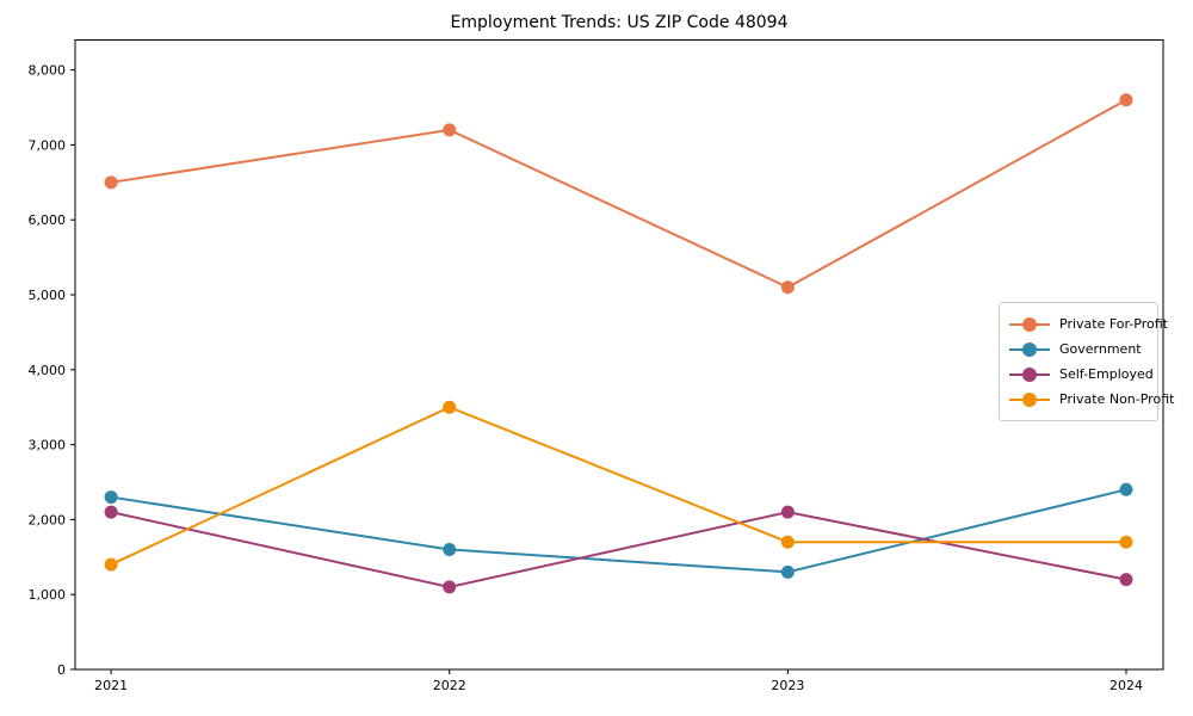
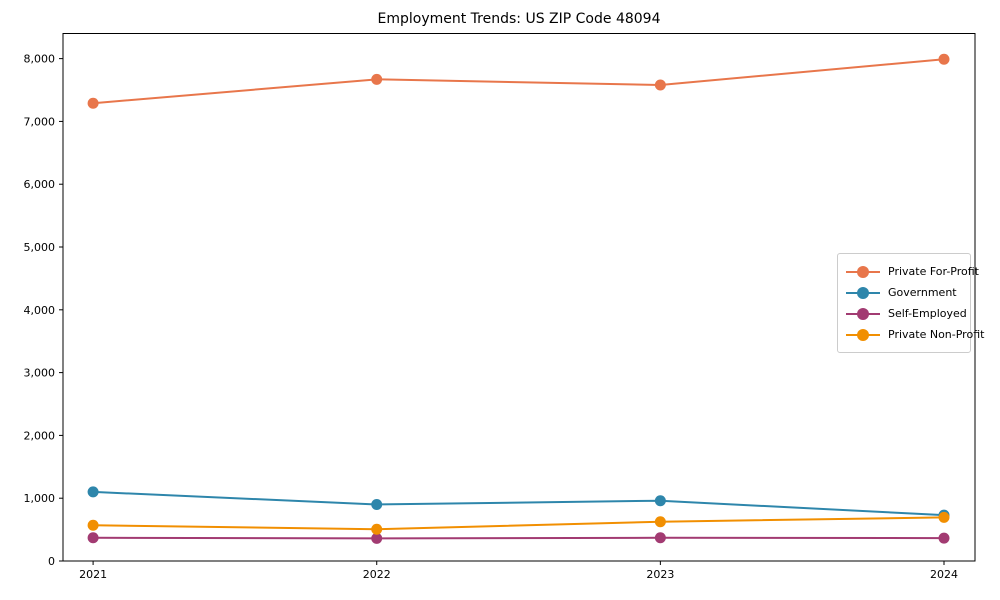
Private For-Profit/2021: 6500 -> 7300
Government/2021: 2300 -> 1100
Self-Employed/2021: 2100 -> 400
Private Non-Profit/2021: 1400 -> 600
Private For-Profit/2022: 7200 -> 7700
Government/2022: 1600 -> 900
Self-Employed/2022: 1100 -> 400
Private Non-Profit/2022: 3500 -> 500
Private For-Profit/2023: 5100 -> 7600
Government/2023: 1300 -> 1000
Self-Employed/2023: 2100 -> 400
Private Non-Profit/2023: 1700 -> 600
Private For-Profit/2024: 7600 -> 8000
Government/2024: 2400 -> 700
Self-Employed/2024: 1200 -> 400
Private Non-Profit/2024: 1700 -> 700
